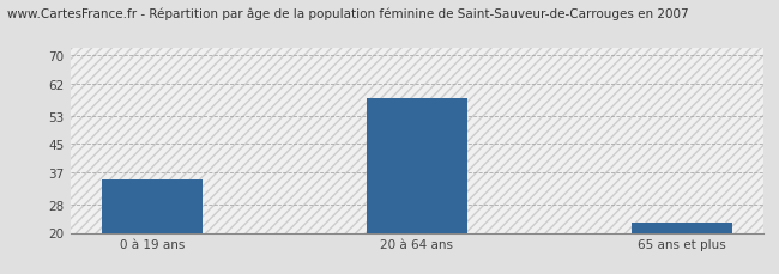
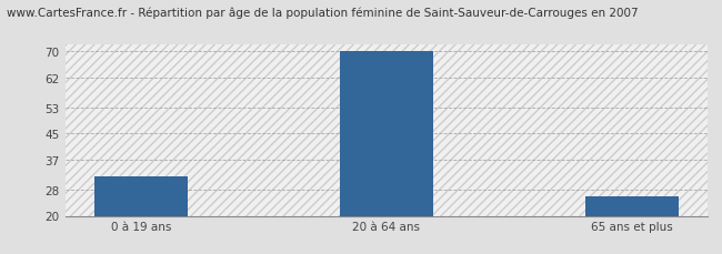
0 à 19 ans: 35 -> 32
20 à 64 ans: 58 -> 70
65 ans et plus: 23 -> 26
